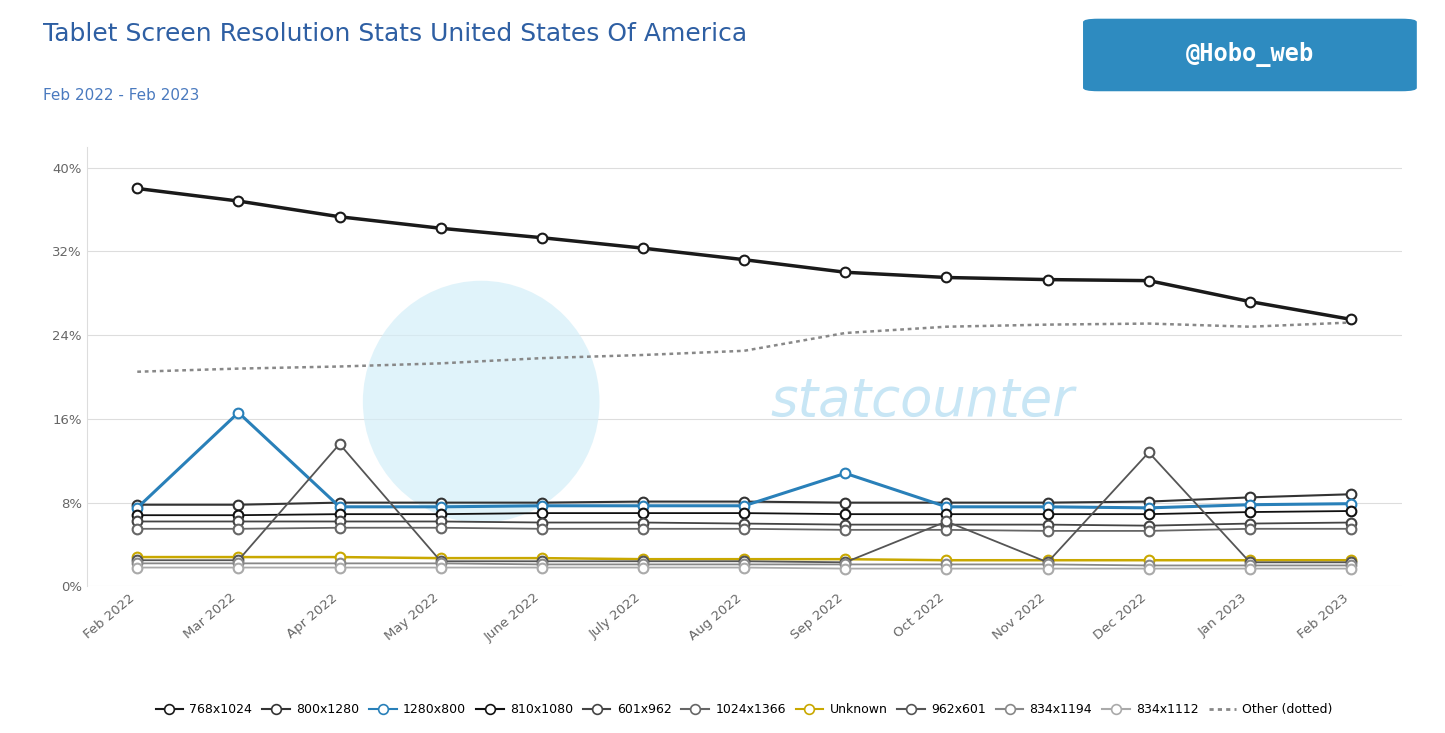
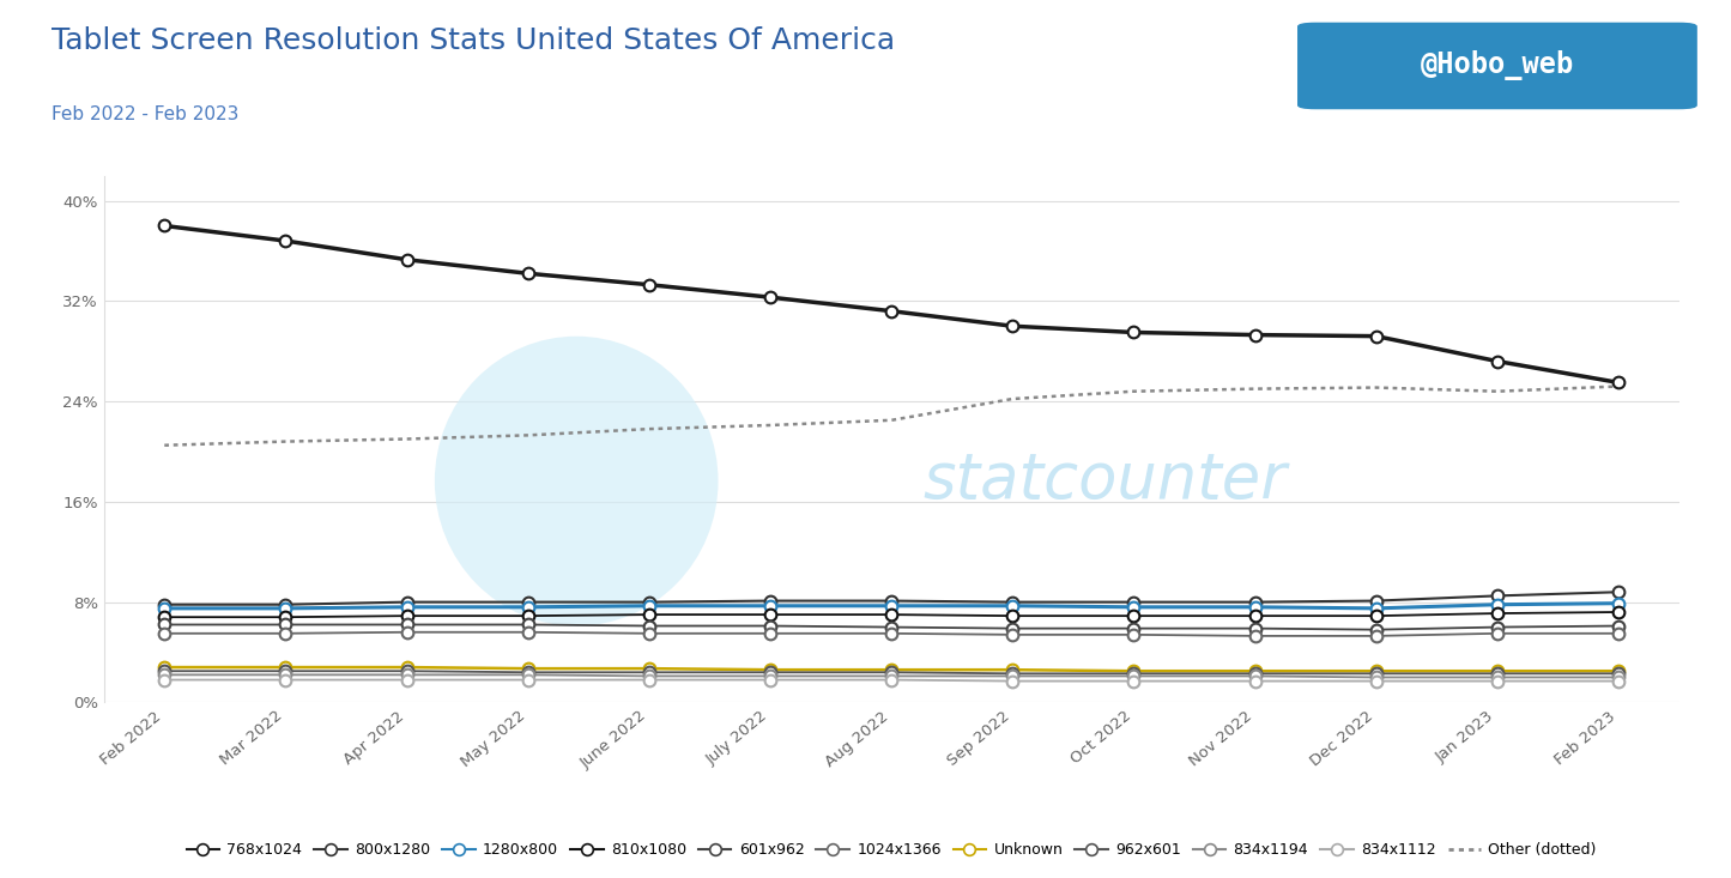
1280x800/Mar 2022: 16.6% -> 7.5%
962x601/Apr 2022: 13.6% -> 2.5%
1280x800/Sep 2022: 10.8% -> 7.7%
962x601/Oct 2022: 6.2% -> 2.3%
962x601/Dec 2022: 12.8% -> 2.3%
